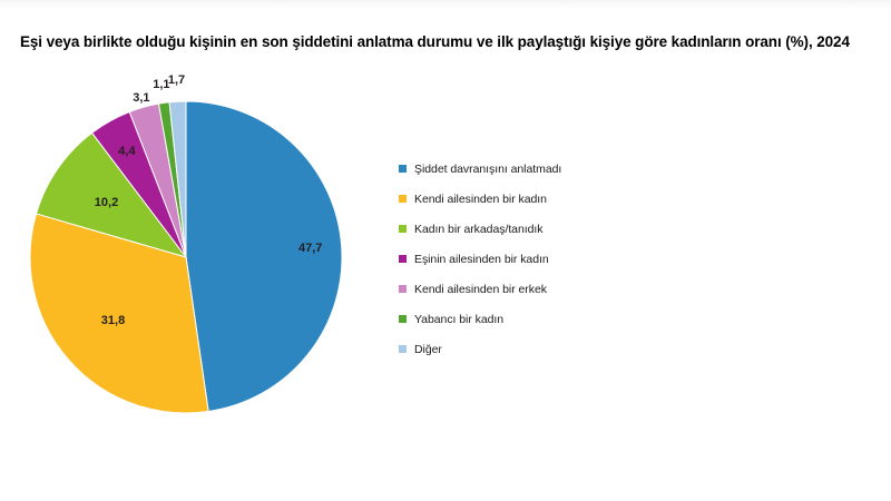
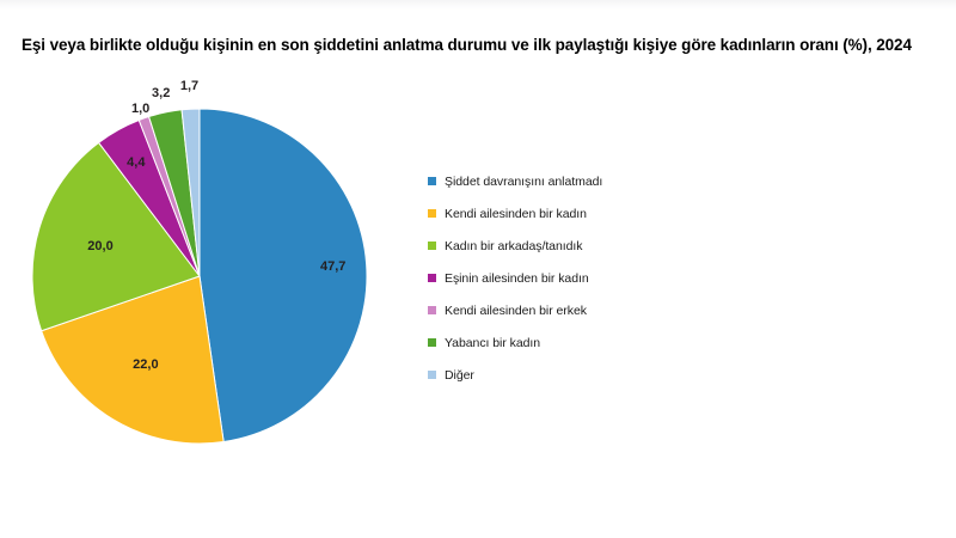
Kendi ailesinden bir kadın: 31,8 -> 22,0
Kadın bir arkadaş/tanıdık: 10,2 -> 20,0
Kendi ailesinden bir erkek: 3,1 -> 1,0
Yabancı bir kadın: 1,1 -> 3,2
